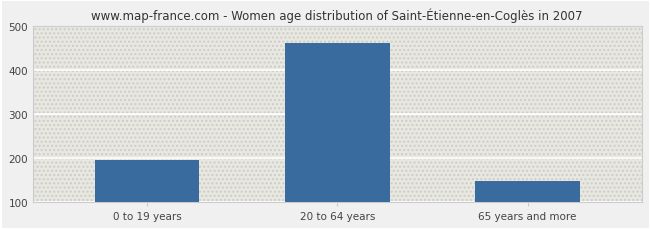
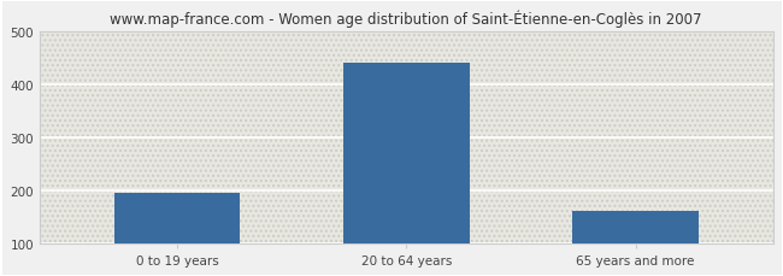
20 to 64 years: 460 -> 440
65 years and more: 147 -> 160
